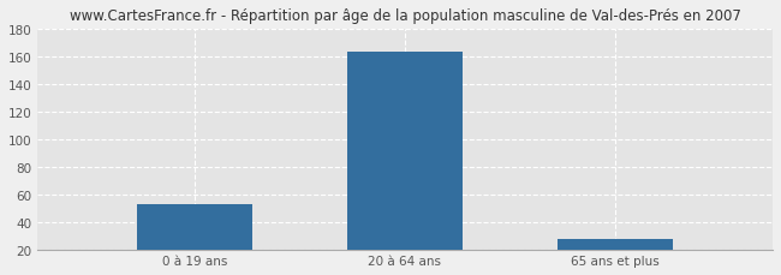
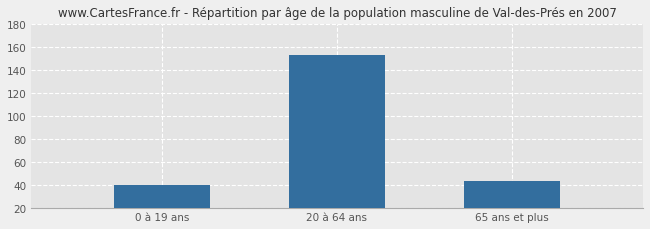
0 à 19 ans: 53 -> 40
20 à 64 ans: 164 -> 153
65 ans et plus: 28 -> 43
